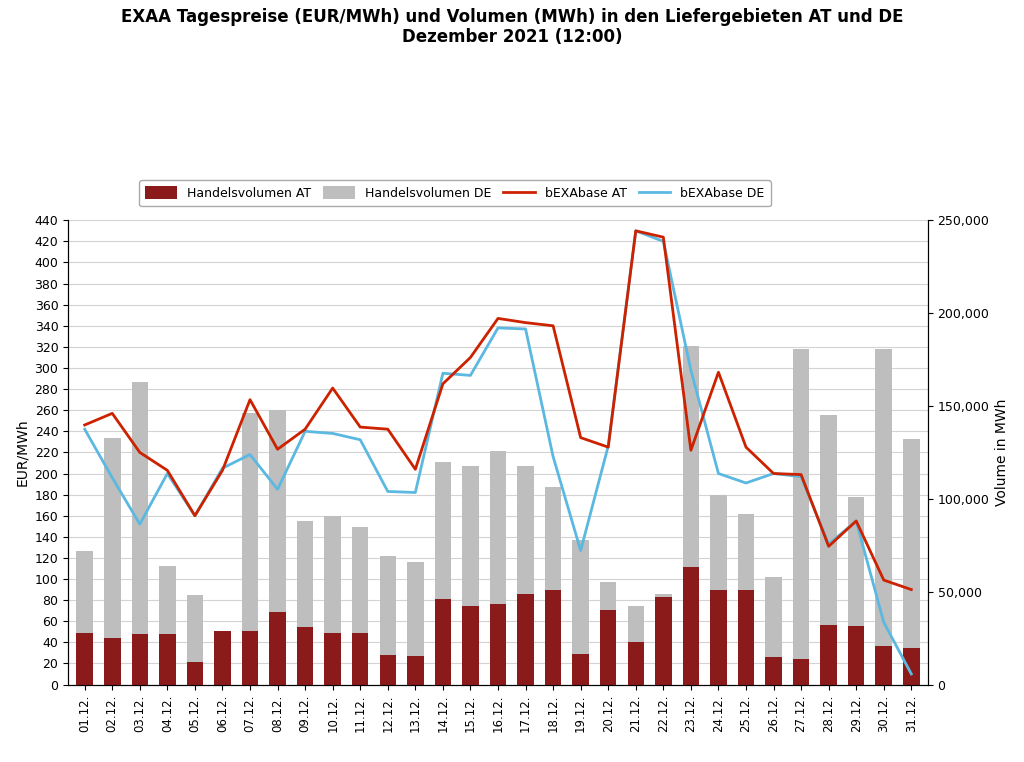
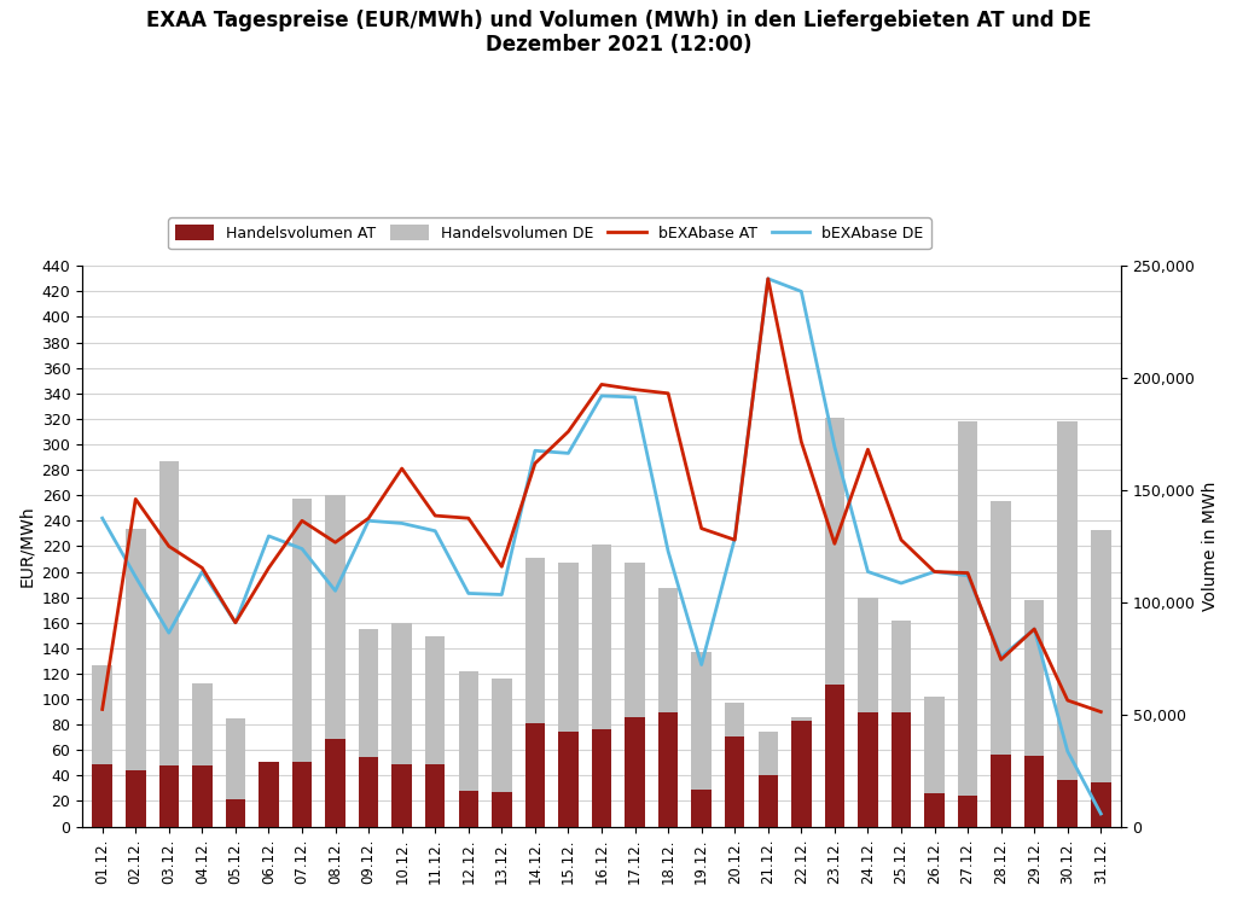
bEXAbase AT/01.12.: 246 -> 92
bEXAbase DE/06.12.: 205 -> 228
bEXAbase AT/07.12.: 270 -> 240
bEXAbase AT/22.12.: 424 -> 302
